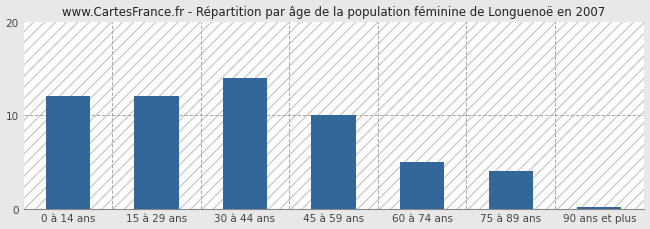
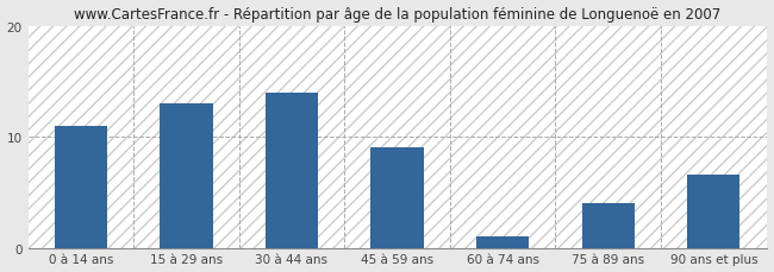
0 à 14 ans: 12.0 -> 11.0
15 à 29 ans: 12.0 -> 13.0
45 à 59 ans: 10.0 -> 9.0
60 à 74 ans: 5.0 -> 1.0
90 ans et plus: 0.2 -> 6.6
